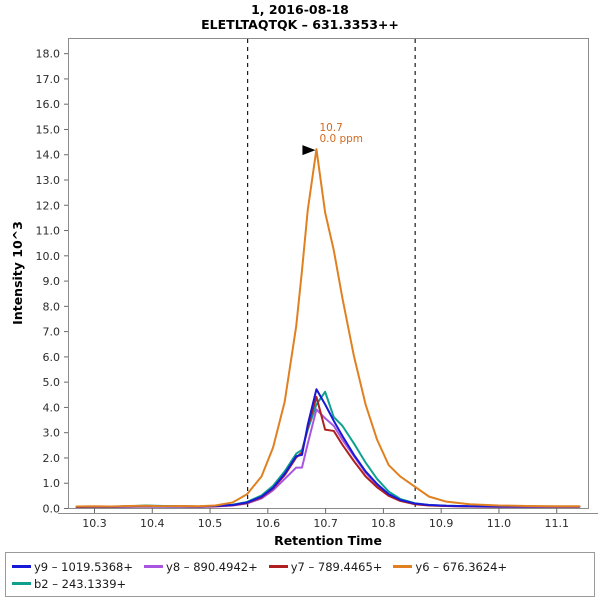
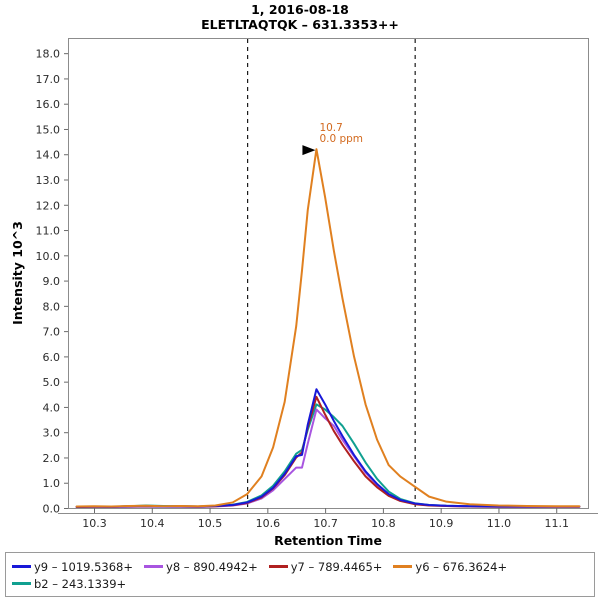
y7 – 789.4465+/10.7: 3.1 -> 3.7
y6 – 676.3624+/10.7: 11.7 -> 12.3
b2 – 243.1339+/10.7: 4.6 -> 3.9
